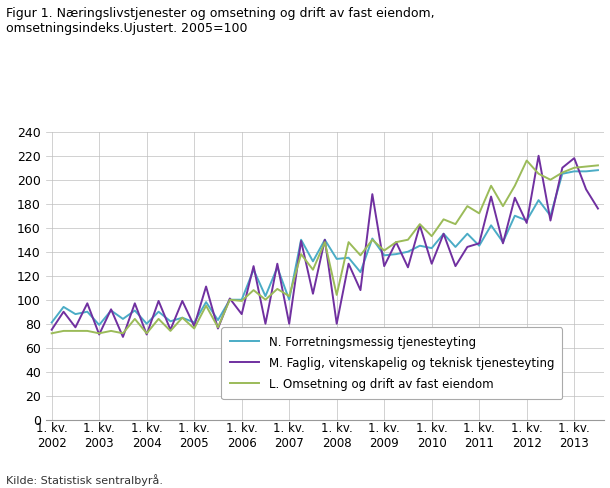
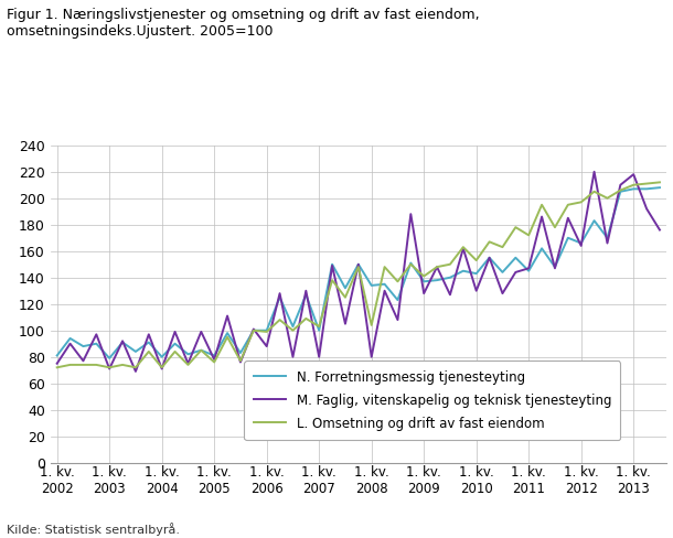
L. Omsetning og drift av fast eiendom/1. kv. 2012: 216 -> 197
